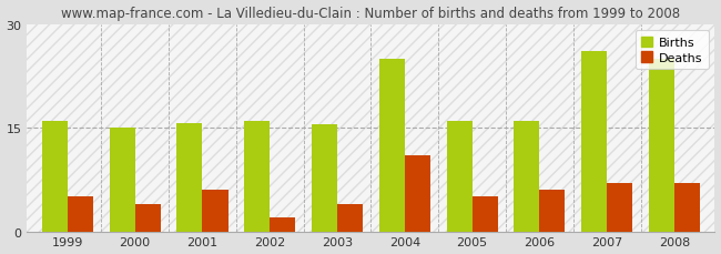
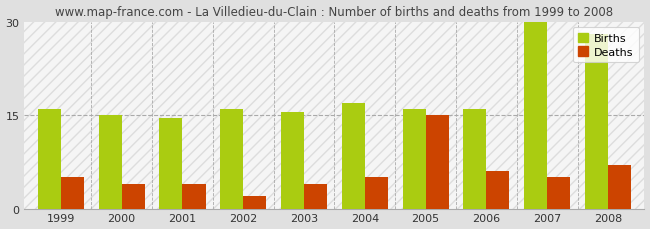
Births/2001: 15.6 -> 14.5
Deaths/2001: 6 -> 4
Births/2004: 25.0 -> 17.0
Deaths/2004: 11 -> 5
Deaths/2005: 5 -> 15
Births/2007: 26.0 -> 30.0
Deaths/2007: 7 -> 5
Births/2008: 25.0 -> 28.0
